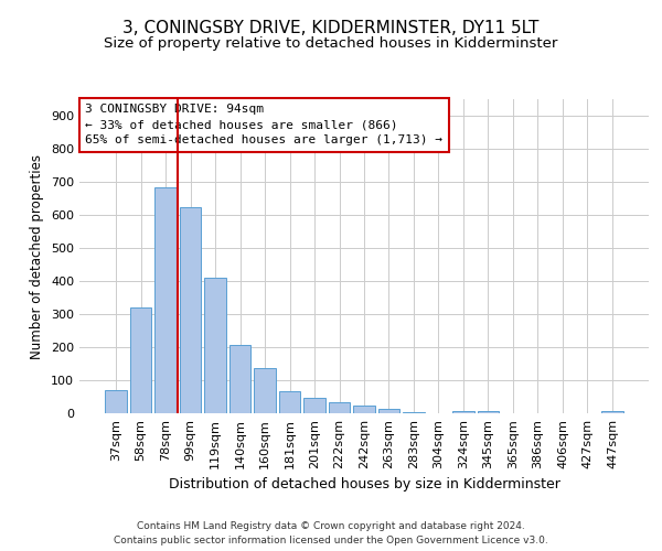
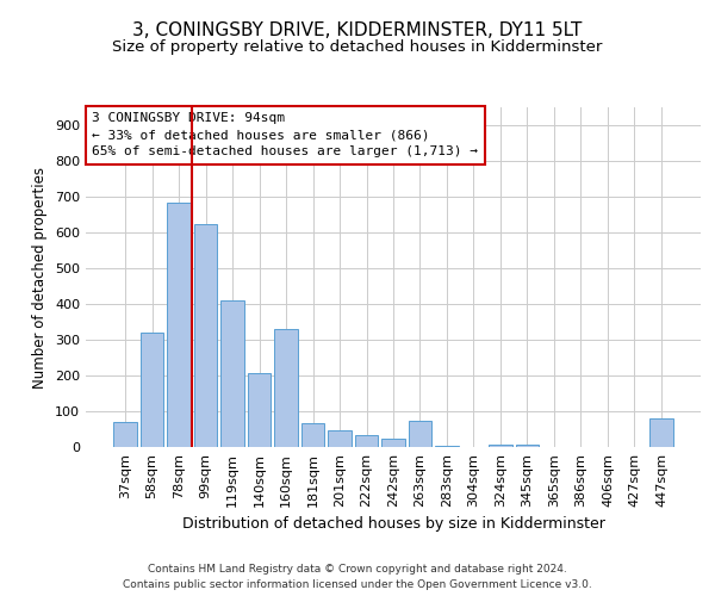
160sqm: 138 -> 330
263sqm: 12 -> 75
447sqm: 8 -> 80
